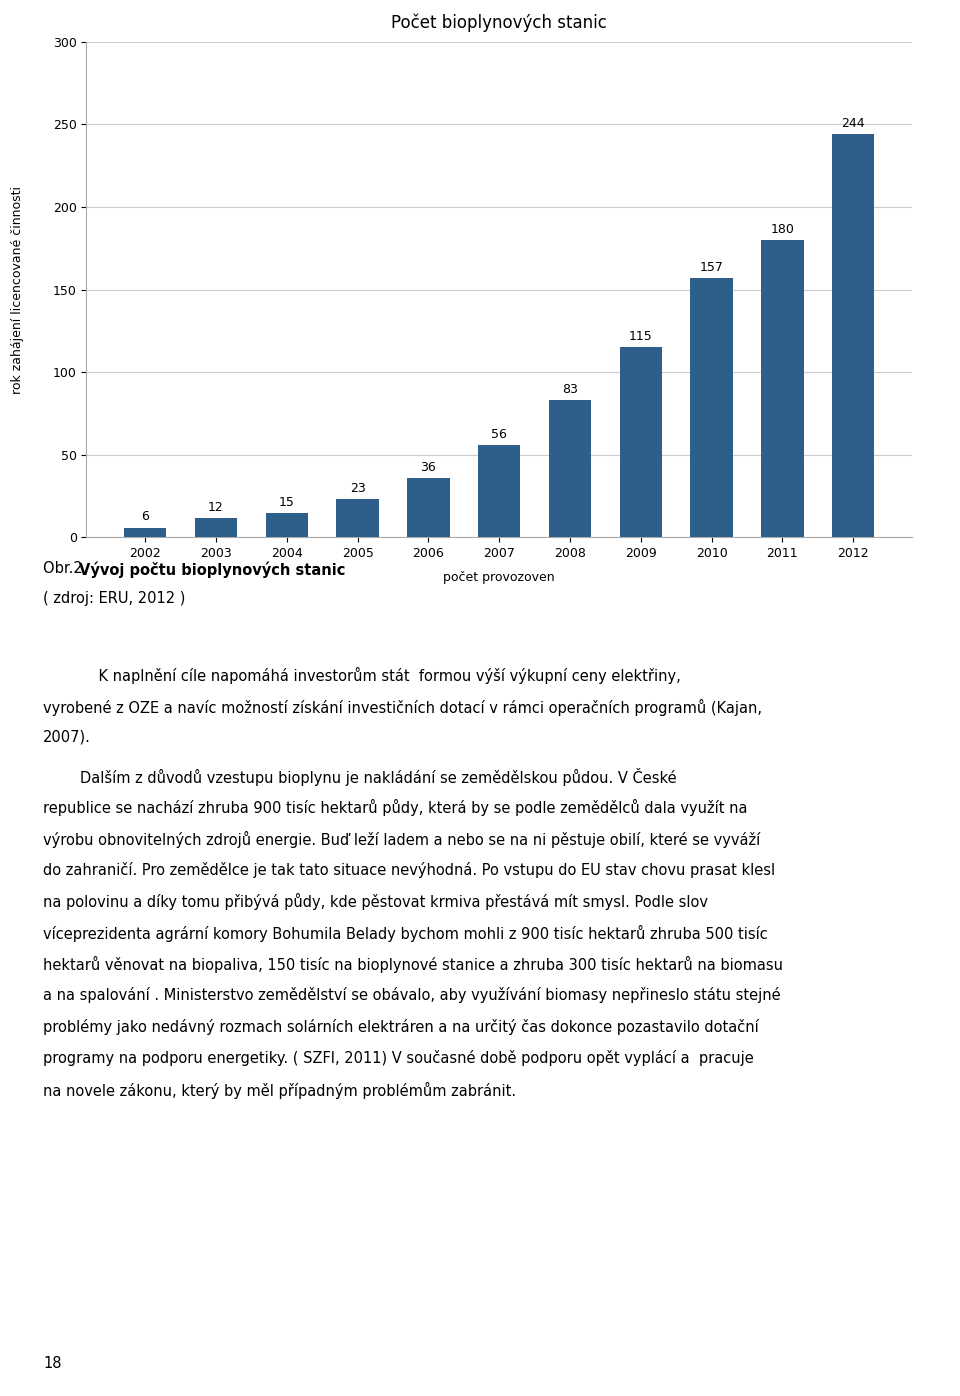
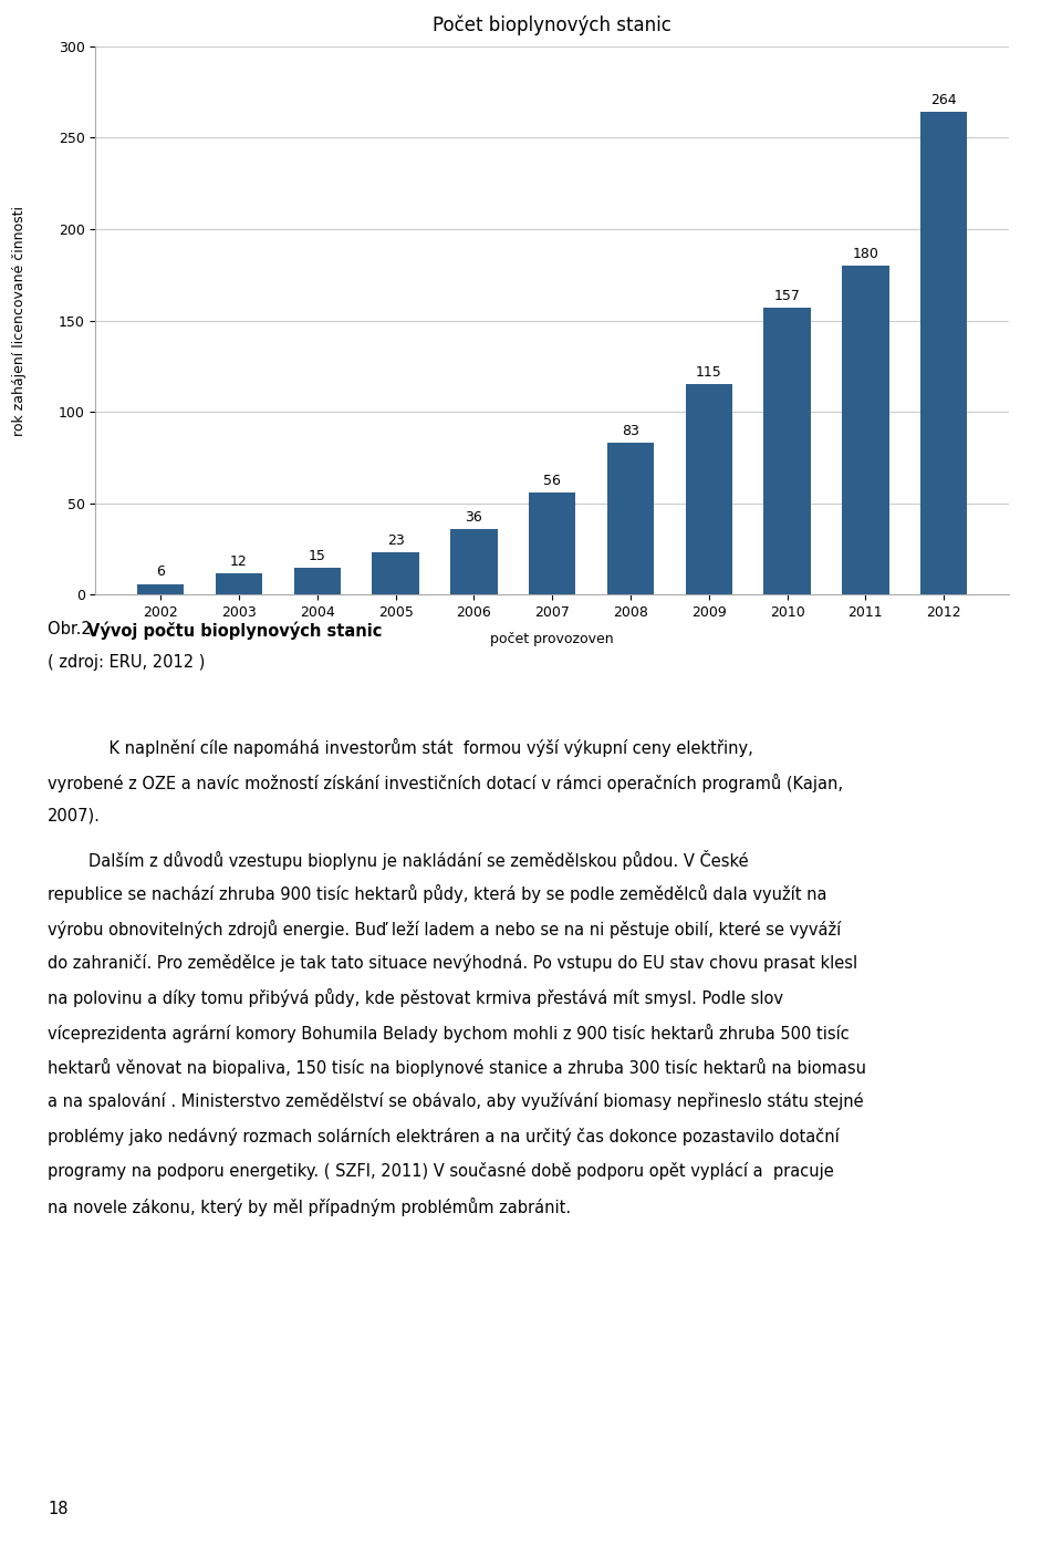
2012: 244 -> 264
